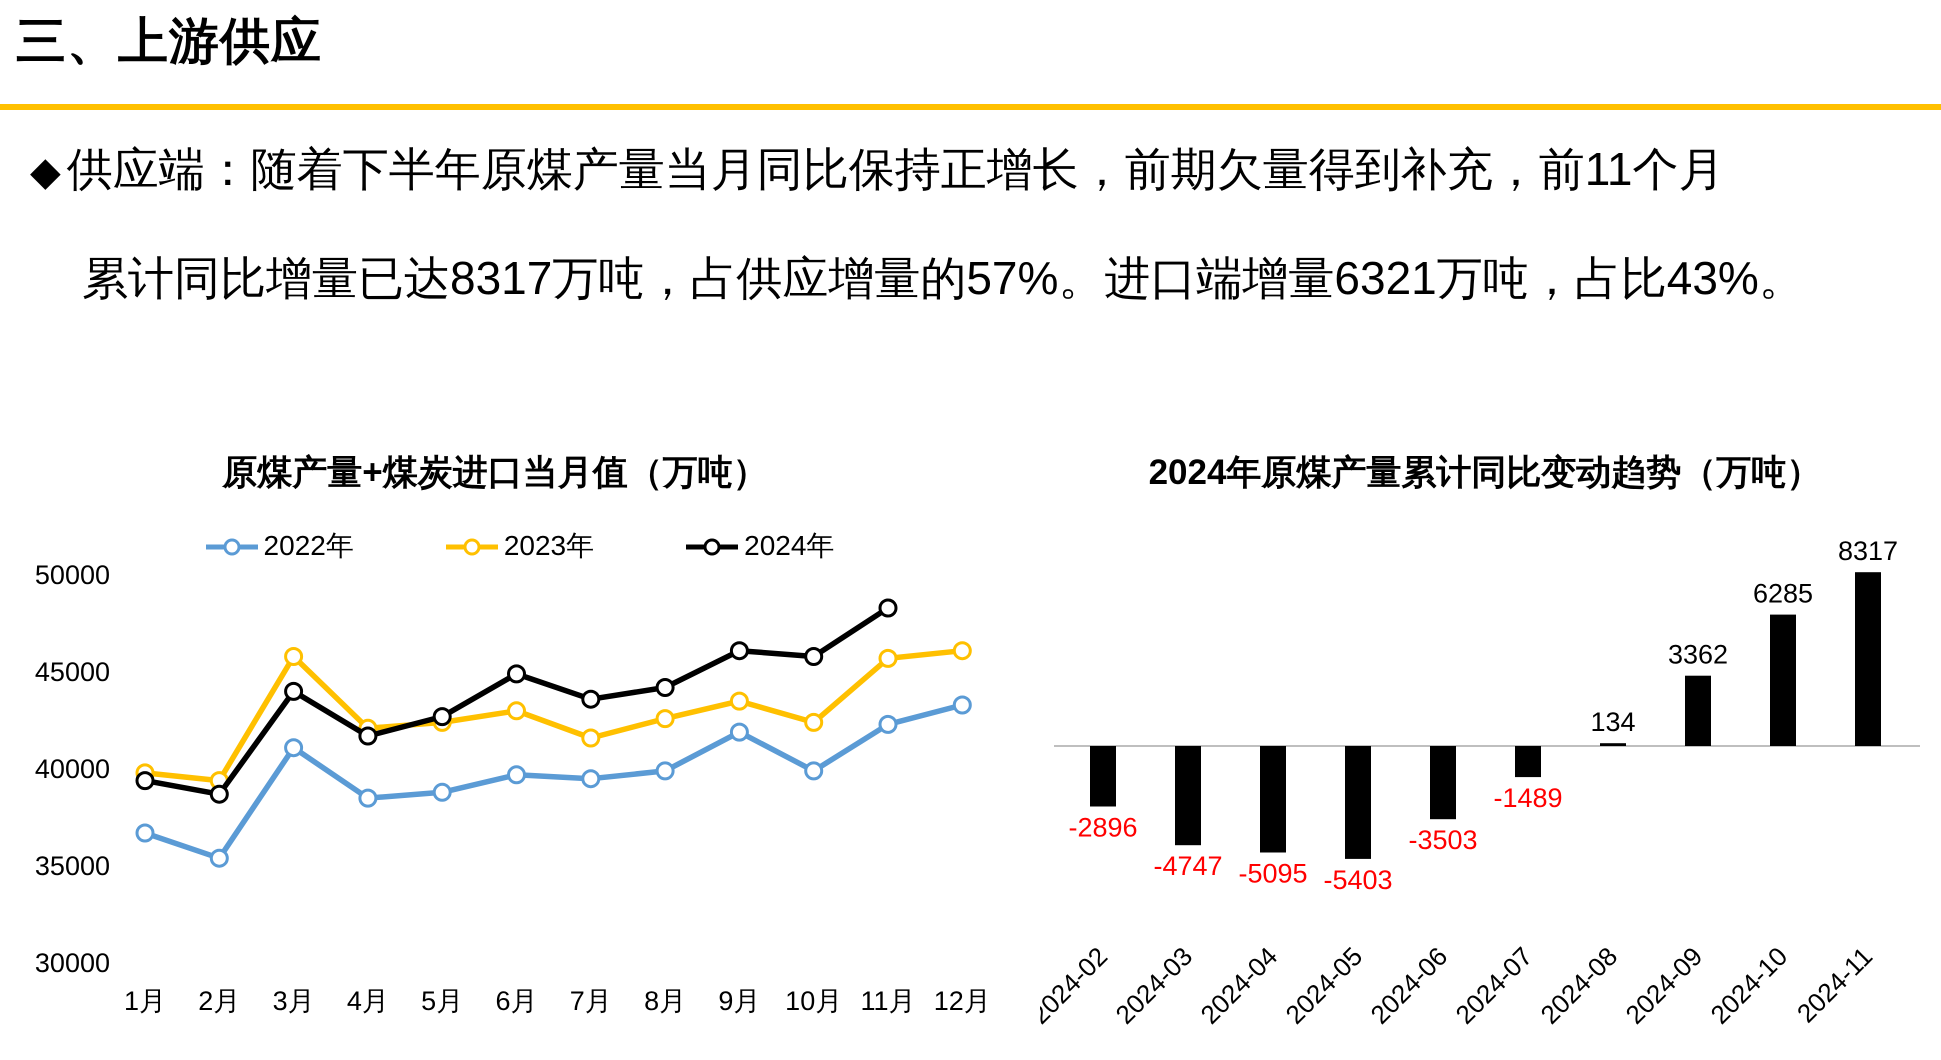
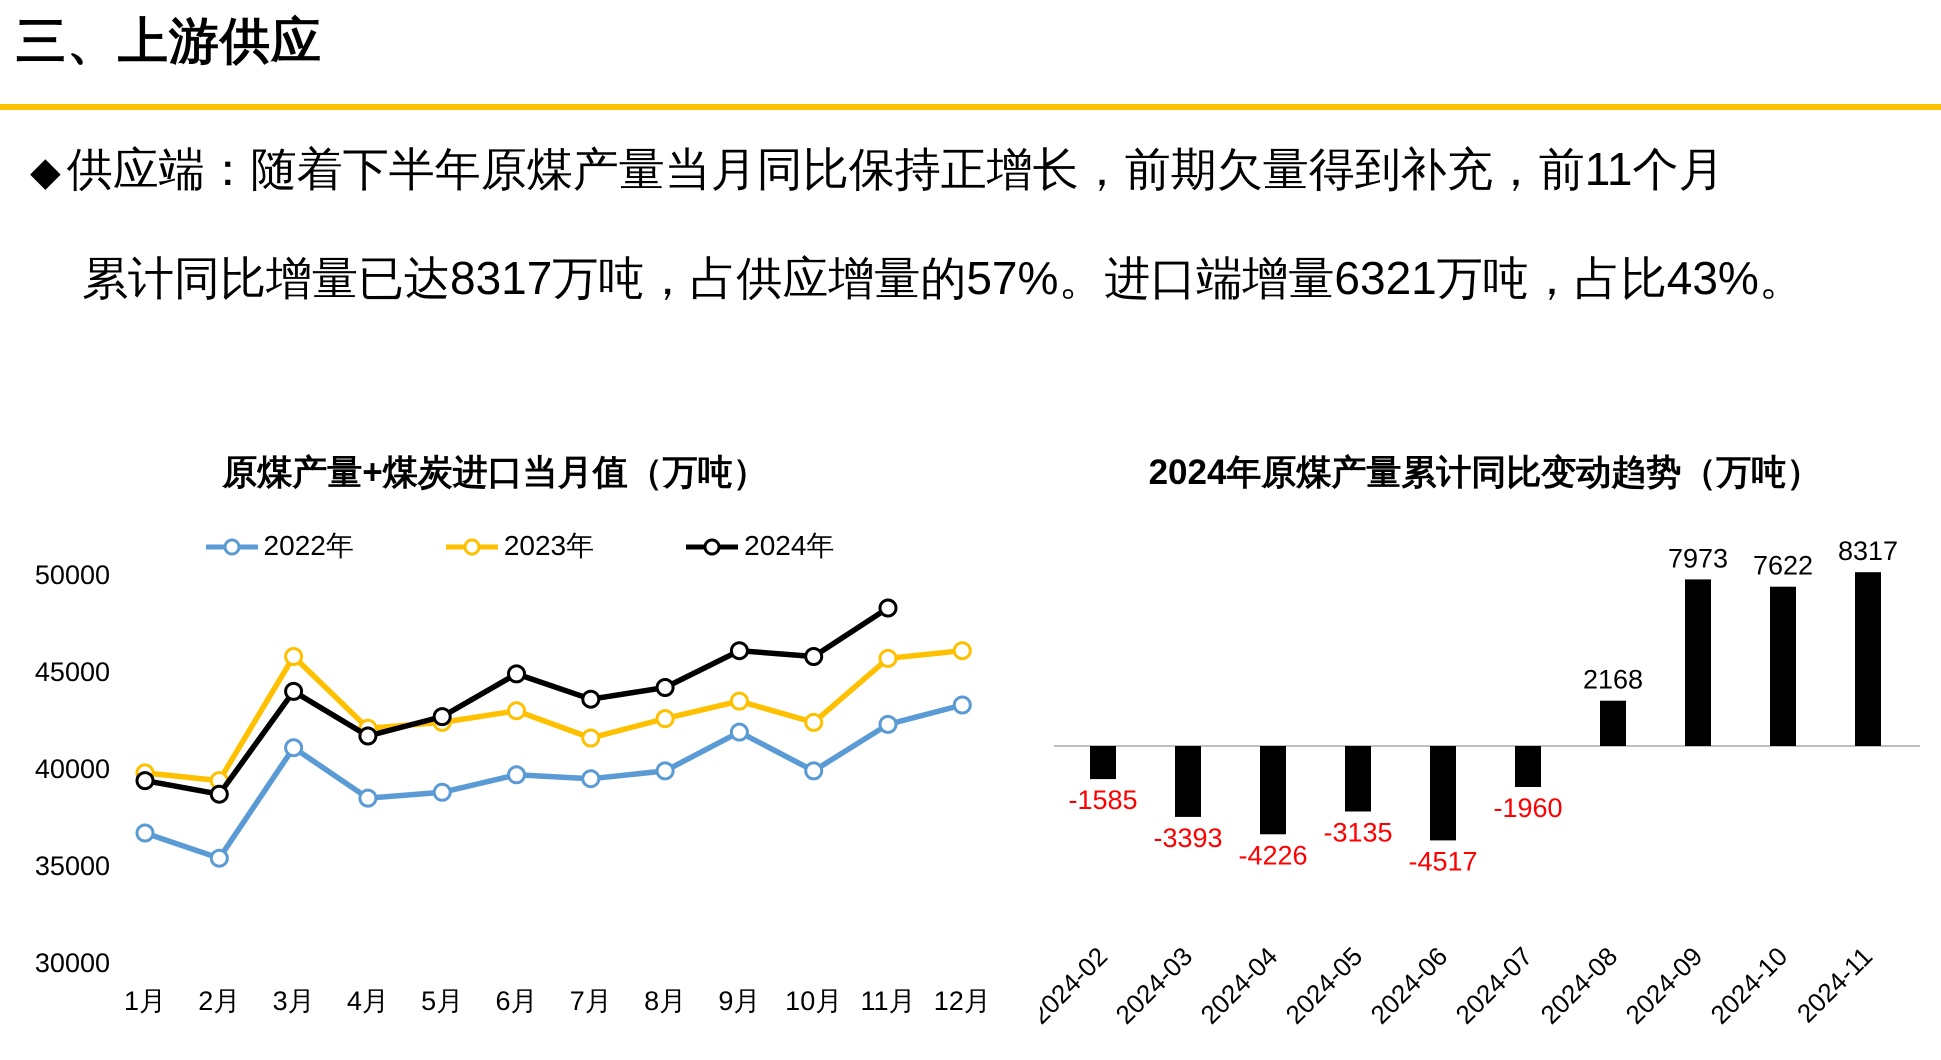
2024年原煤产量累计同比变动趋势（万吨）/2024-02: -2896 -> -1585
2024年原煤产量累计同比变动趋势（万吨）/2024-03: -4747 -> -3393
2024年原煤产量累计同比变动趋势（万吨）/2024-04: -5095 -> -4226
2024年原煤产量累计同比变动趋势（万吨）/2024-05: -5403 -> -3135
2024年原煤产量累计同比变动趋势（万吨）/2024-06: -3503 -> -4517
2024年原煤产量累计同比变动趋势（万吨）/2024-07: -1489 -> -1960
2024年原煤产量累计同比变动趋势（万吨）/2024-08: 134 -> 2168
2024年原煤产量累计同比变动趋势（万吨）/2024-09: 3362 -> 7973
2024年原煤产量累计同比变动趋势（万吨）/2024-10: 6285 -> 7622
